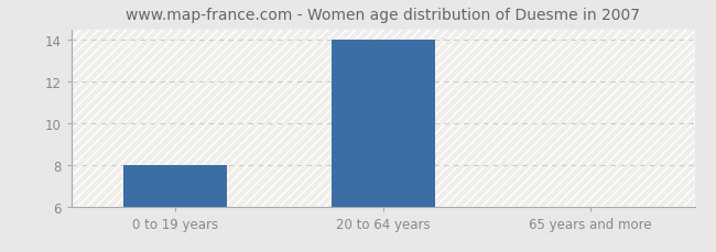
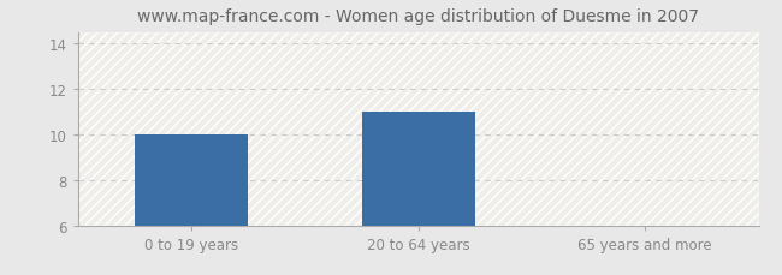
0 to 19 years: 8.0 -> 10.0
20 to 64 years: 14.0 -> 11.0
